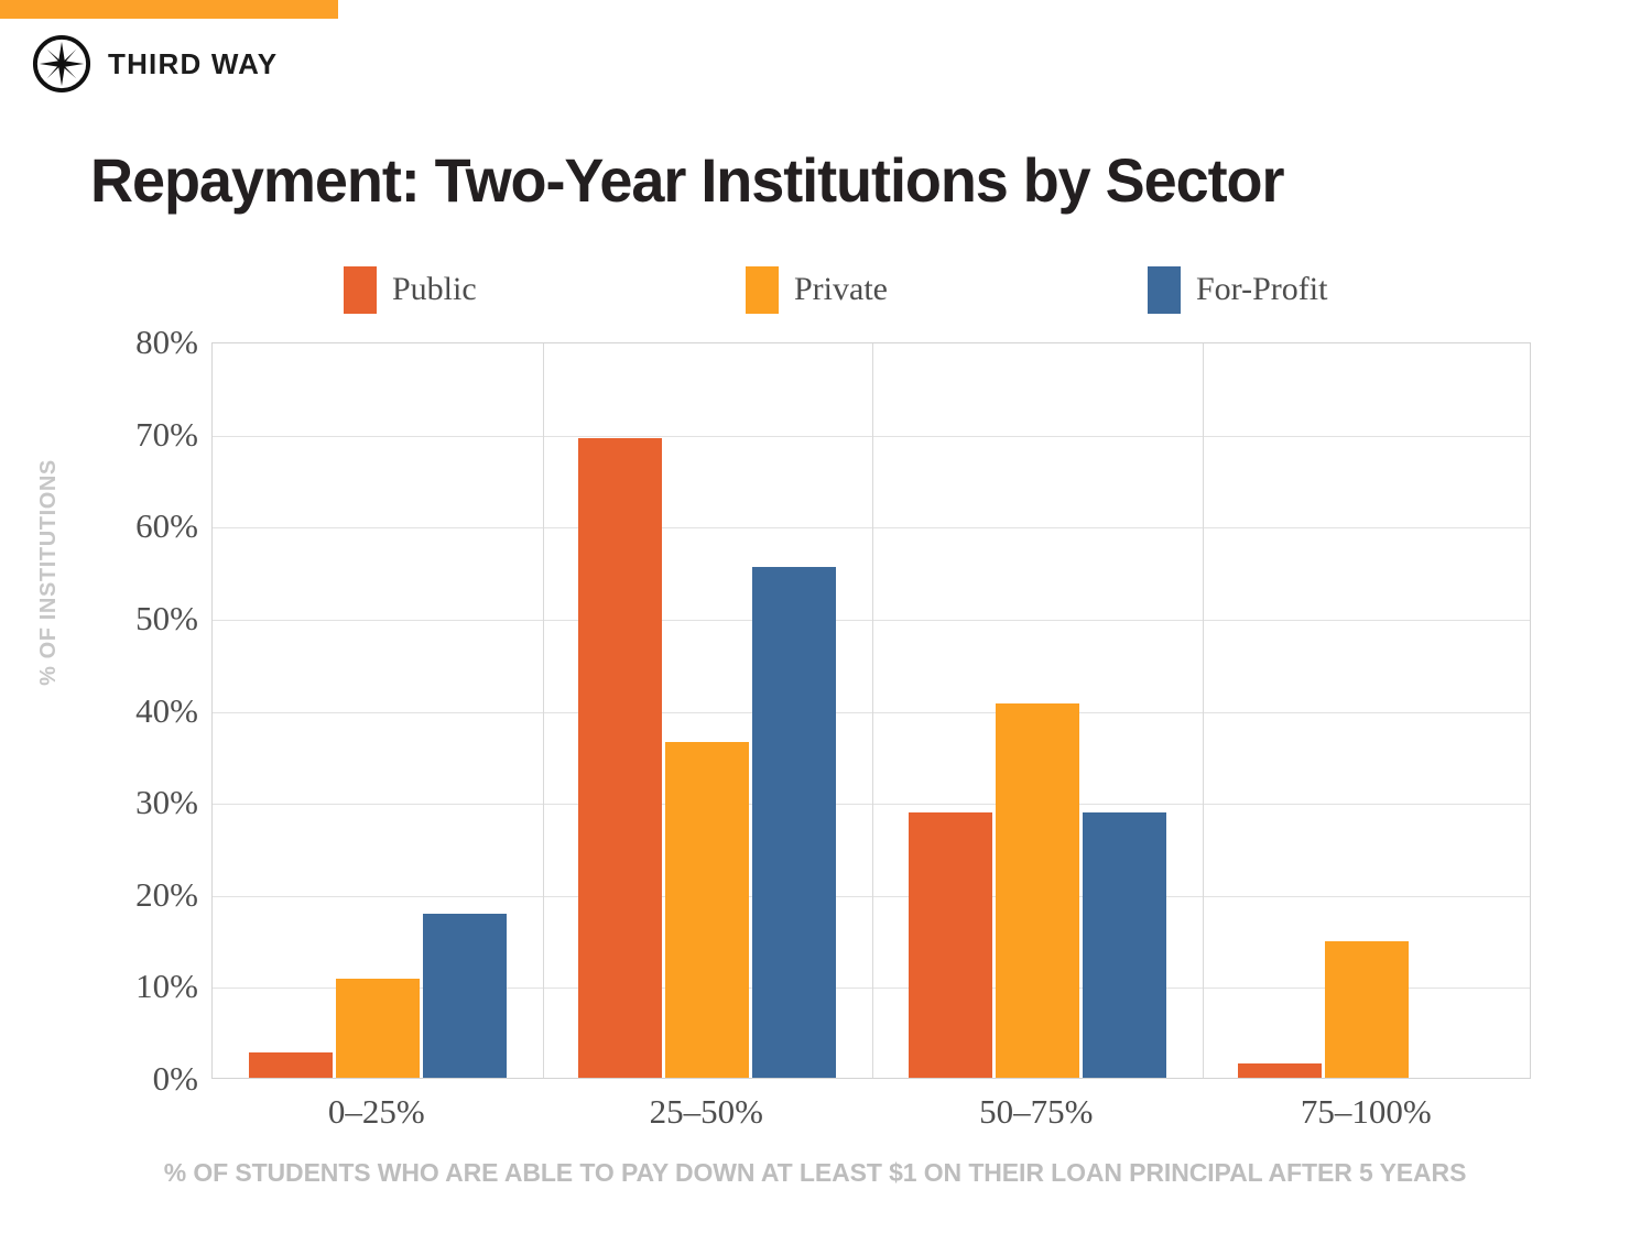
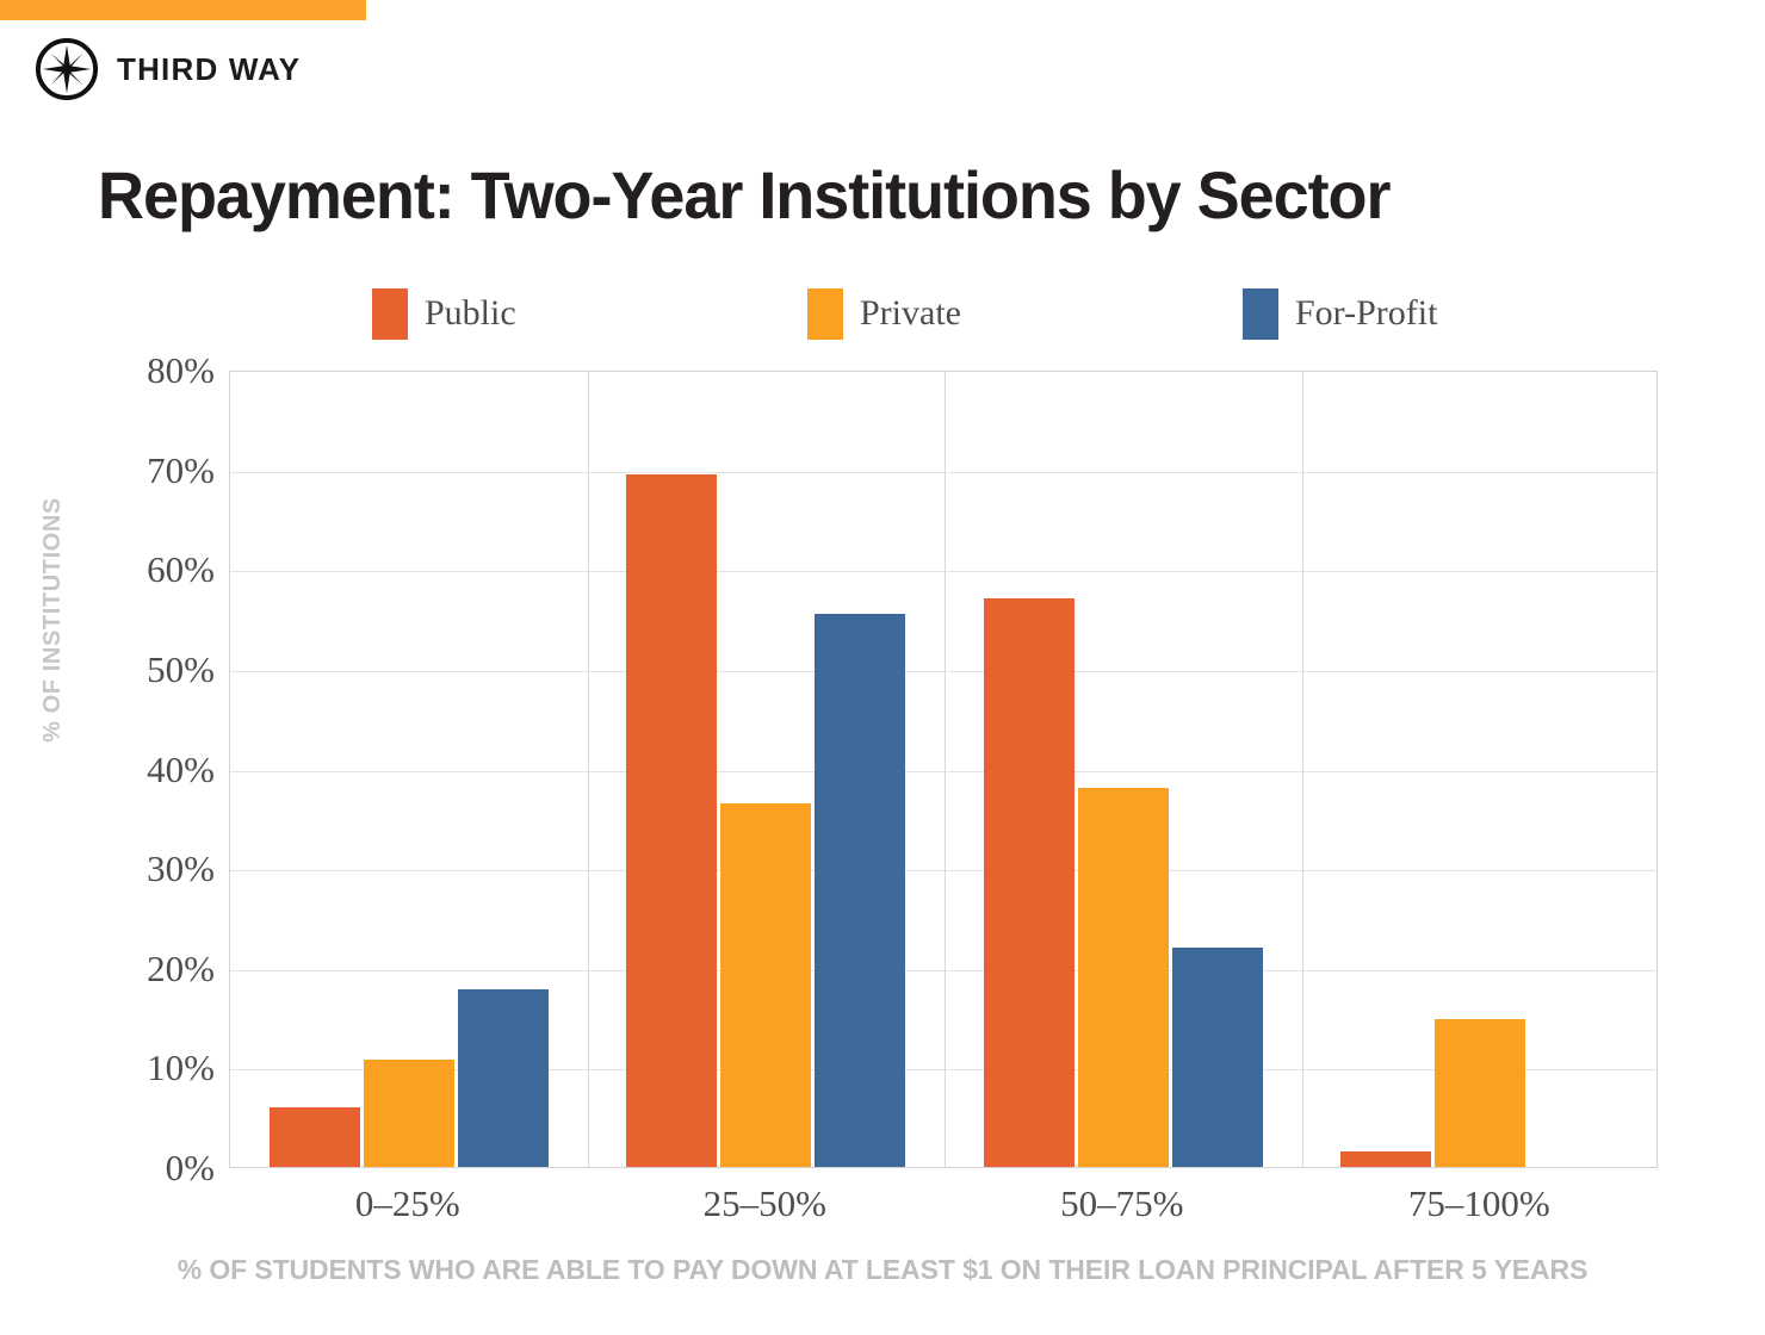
Public/0–25%: 3% -> 6%
Public/50–75%: 29% -> 57%
Private/50–75%: 41% -> 38%
For-Profit/50–75%: 29% -> 22%
